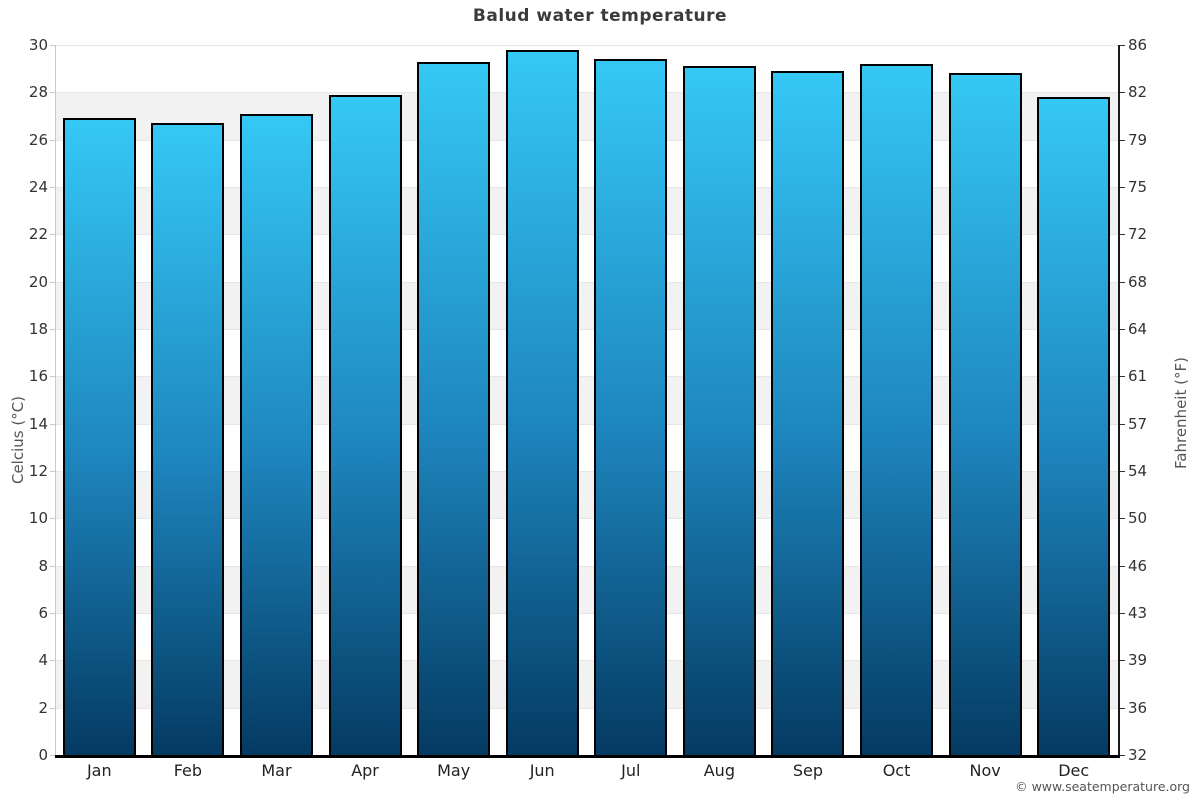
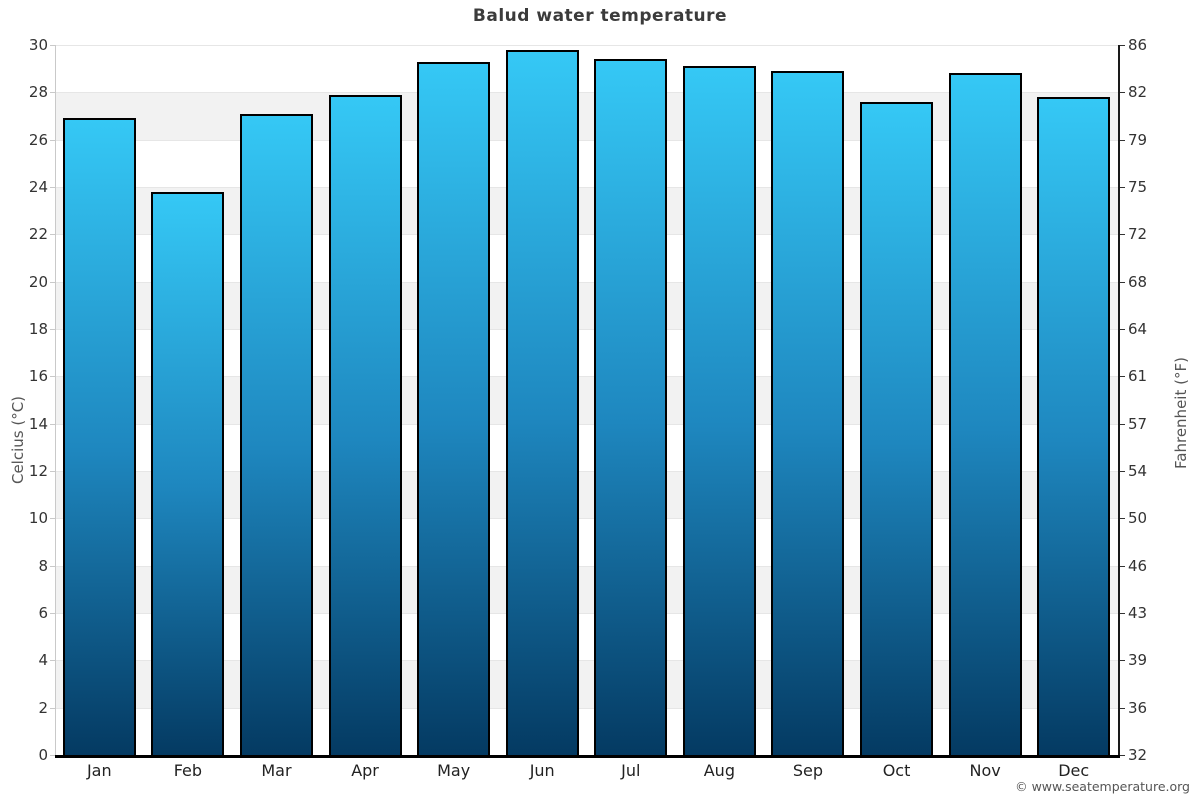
Feb: 26.7 -> 23.8
Oct: 29.2 -> 27.6
